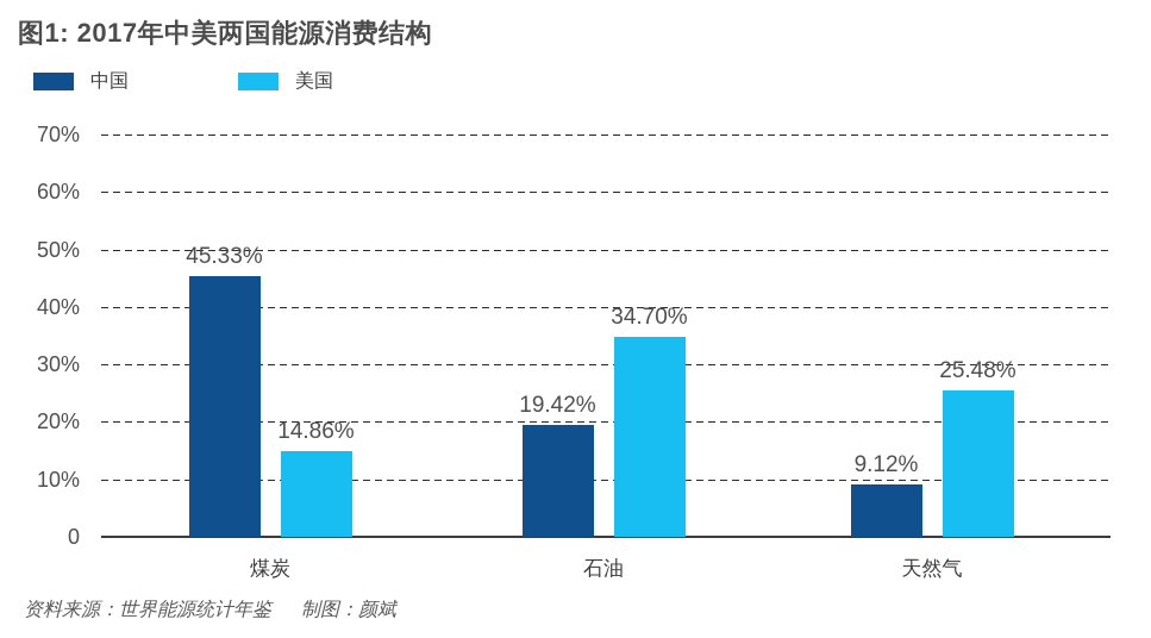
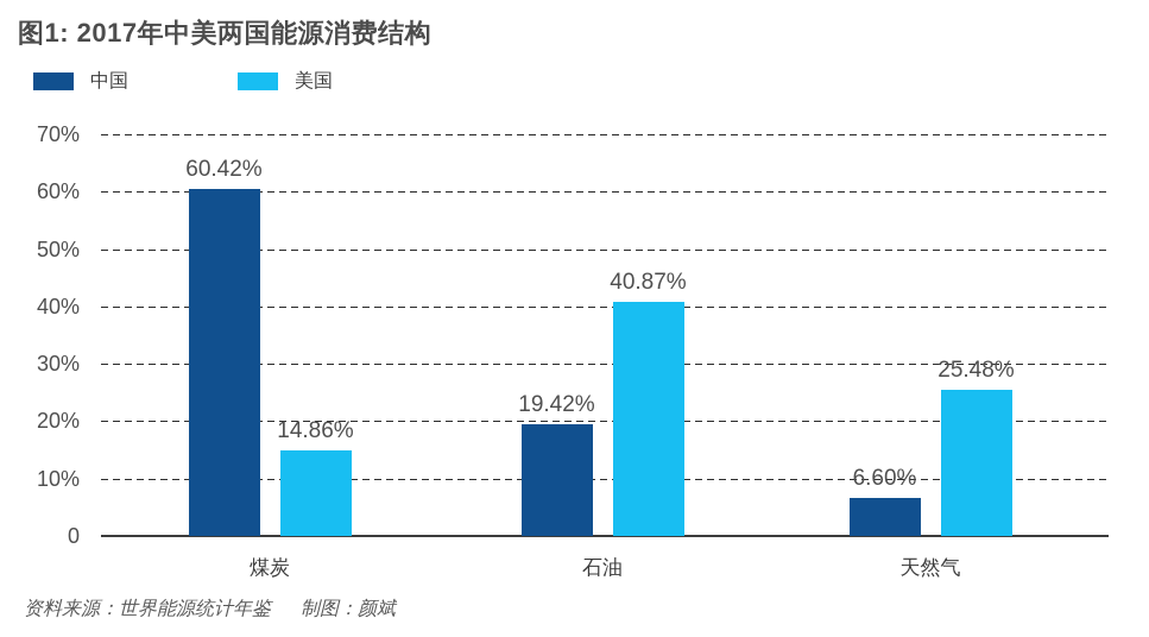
中国/煤炭: 45.33% -> 60.42%
美国/石油: 34.70% -> 40.87%
中国/天然气: 9.12% -> 6.60%
